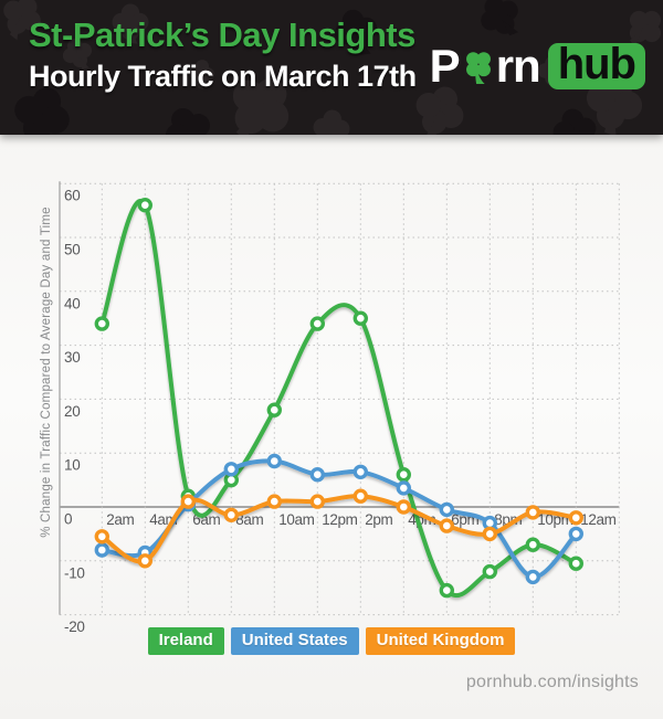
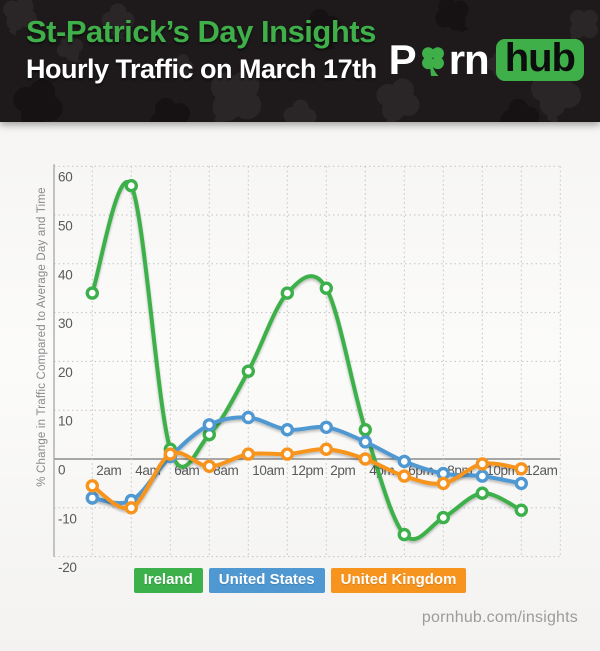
United States/10pm: -13 -> -4
